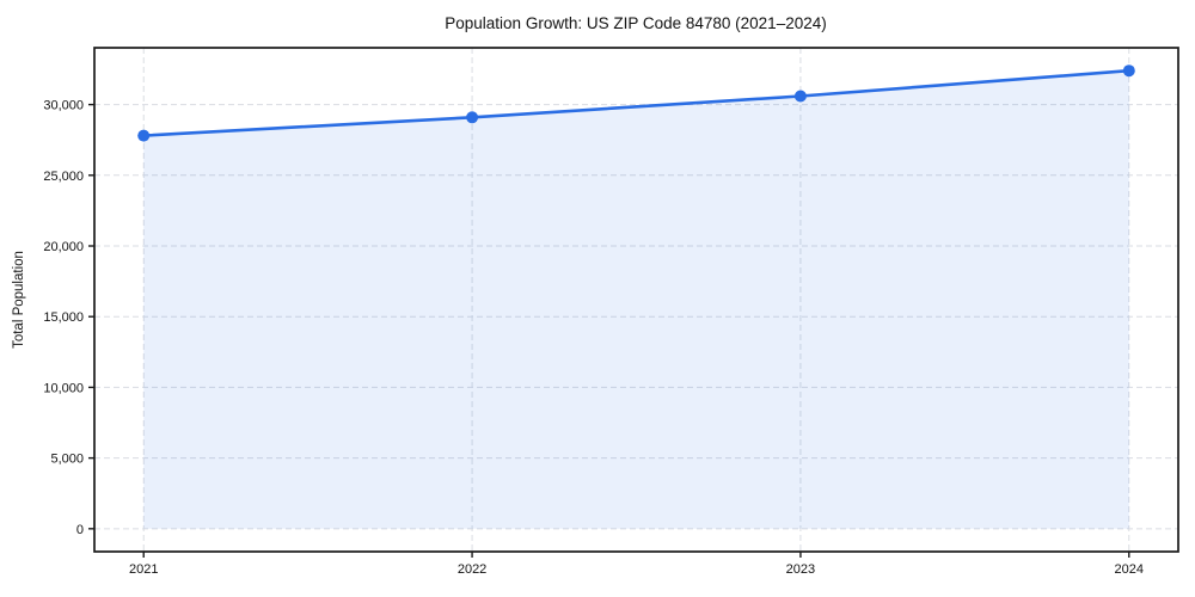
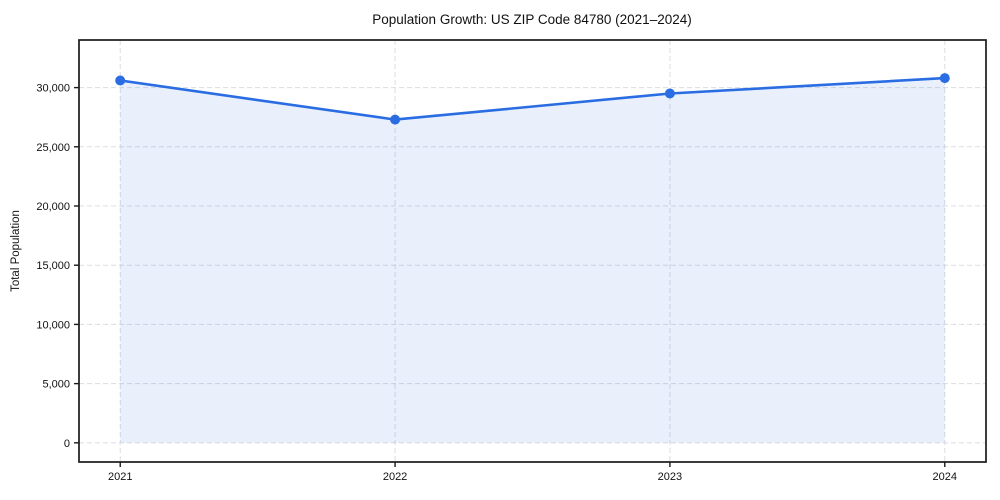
2021: 27800 -> 30600
2022: 29100 -> 27300
2023: 30600 -> 29500
2024: 32400 -> 30800
